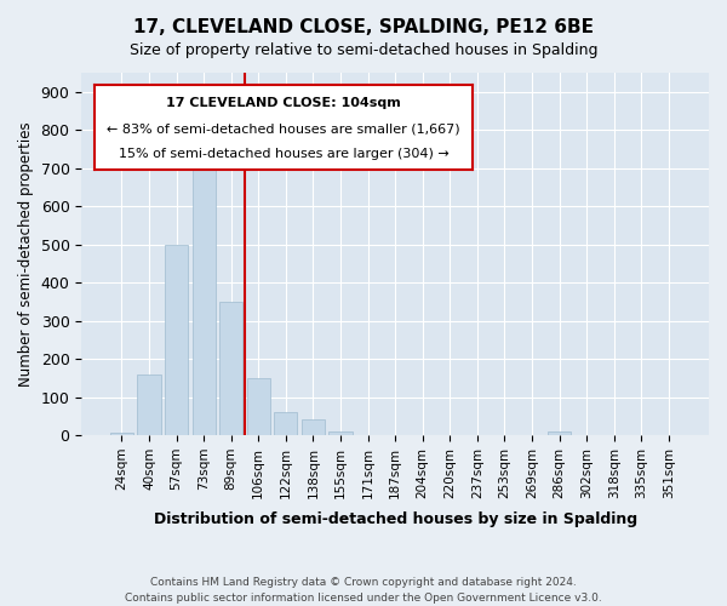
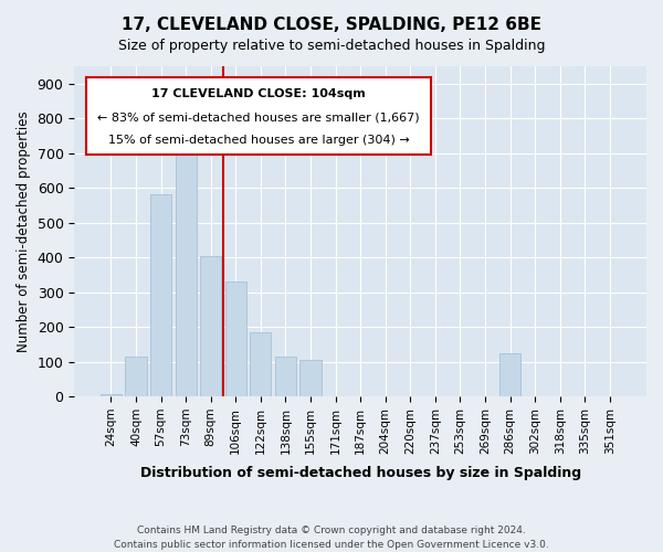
40sqm: 160 -> 115
57sqm: 500 -> 580
89sqm: 350 -> 405
106sqm: 150 -> 330
122sqm: 60 -> 185
138sqm: 40 -> 115
155sqm: 10 -> 105
286sqm: 10 -> 125
